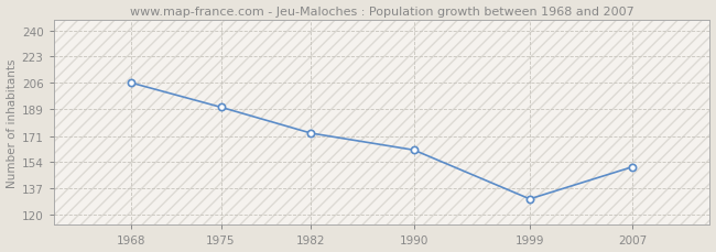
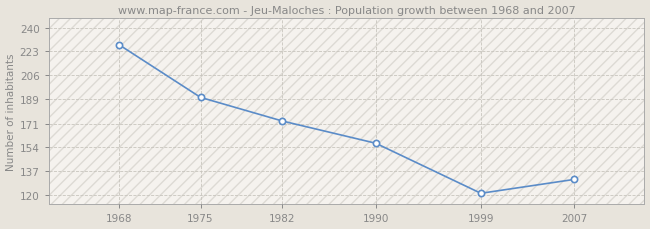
1968: 206 -> 228
1990: 162 -> 157
1999: 130 -> 121
2007: 151 -> 131
